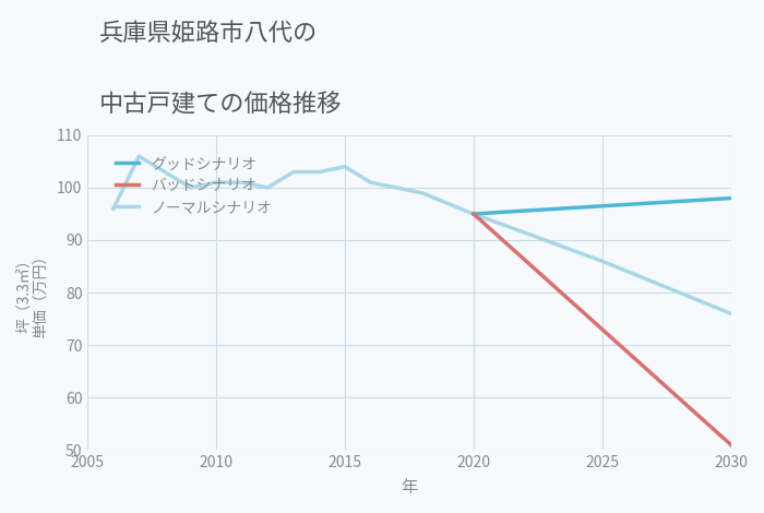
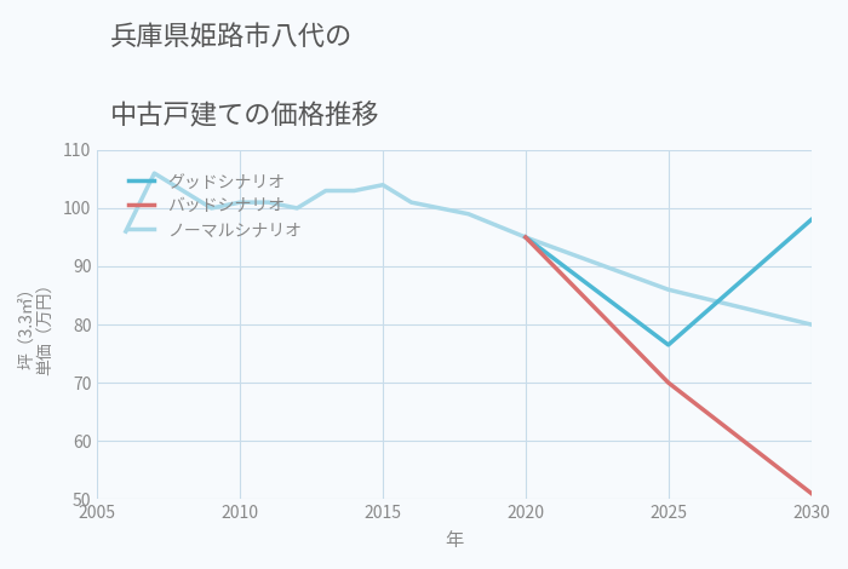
グッドシナリオ/2025: 96.5 -> 76.5
バッドシナリオ/2025: 73 -> 70
ノーマルシナリオ/2030: 76 -> 80
